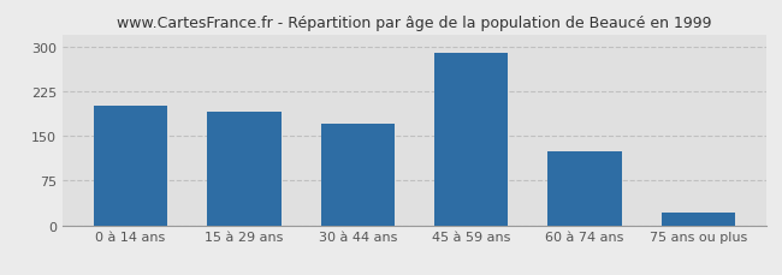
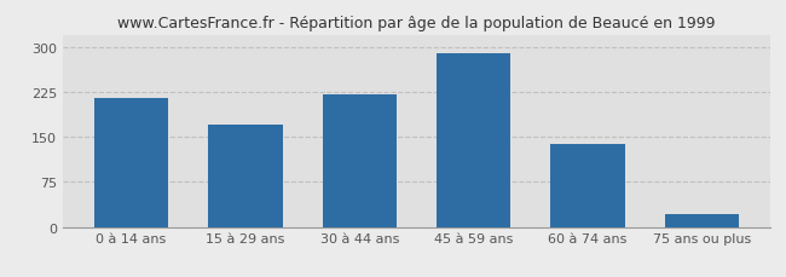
0 à 14 ans: 200 -> 215
15 à 29 ans: 190 -> 170
30 à 44 ans: 170 -> 222
60 à 74 ans: 125 -> 138
